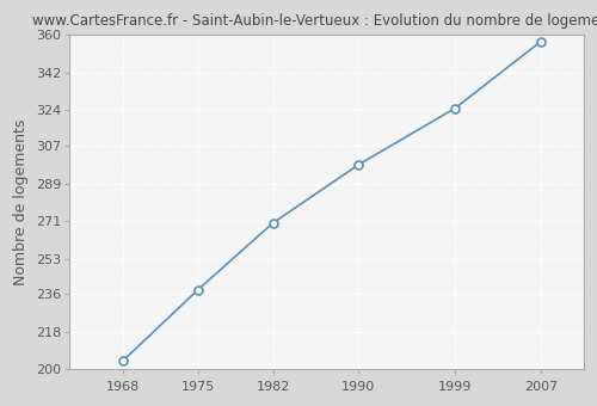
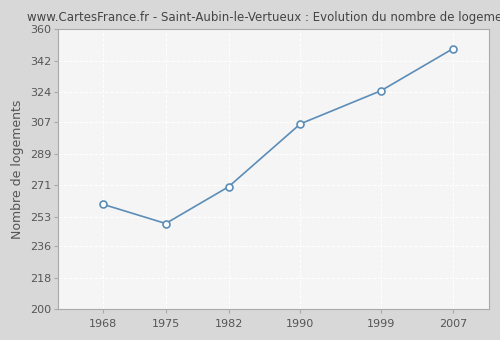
1968: 204 -> 260
1975: 238 -> 249
1990: 298 -> 306
2007: 357 -> 349
